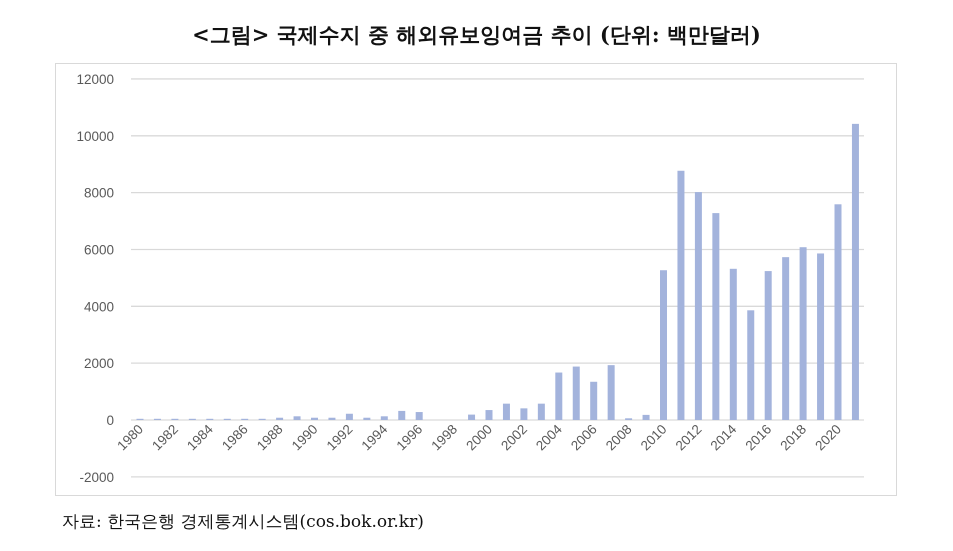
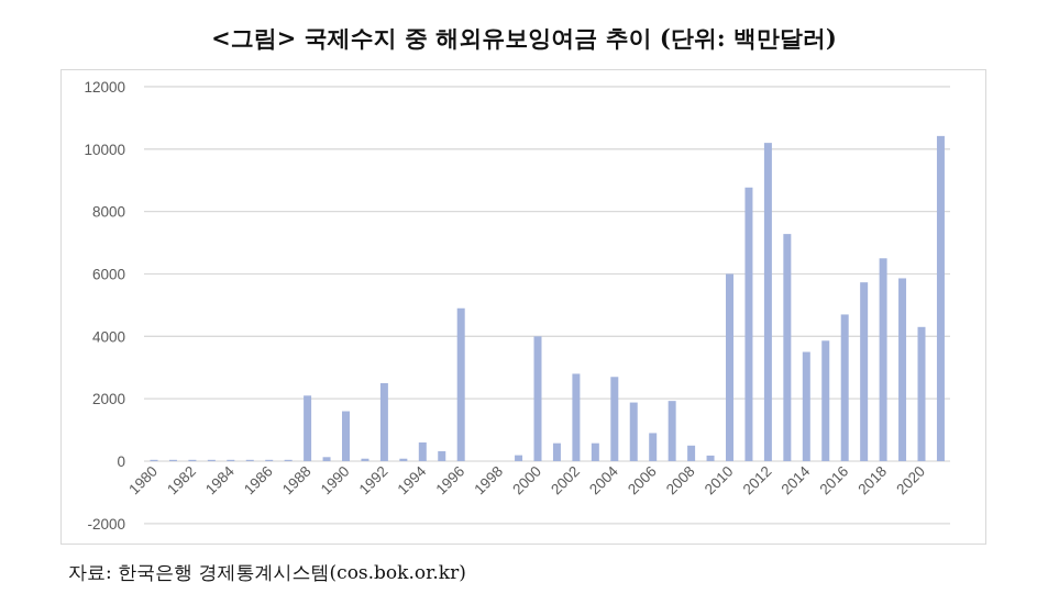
1988: 100 -> 2100
1990: 100 -> 1600
1992: 200 -> 2500
1994: 100 -> 600
1996: 300 -> 4900
2000: 400 -> 4000
2002: 400 -> 2800
2004: 1700 -> 2700
2006: 1300 -> 900
2008: 100 -> 500
2010: 5300 -> 6000
2012: 8000 -> 10200
2014: 5300 -> 3500
2016: 5200 -> 4700
2018: 6100 -> 6500
2020: 7600 -> 4300
